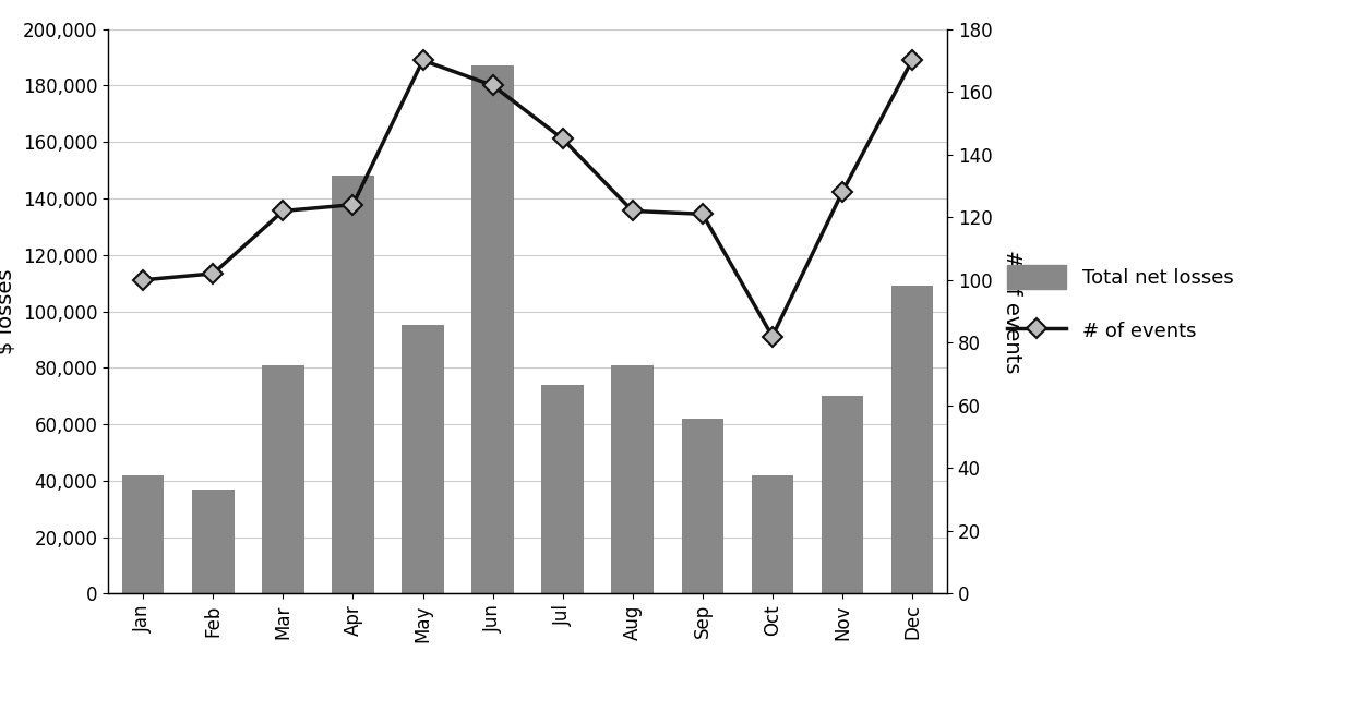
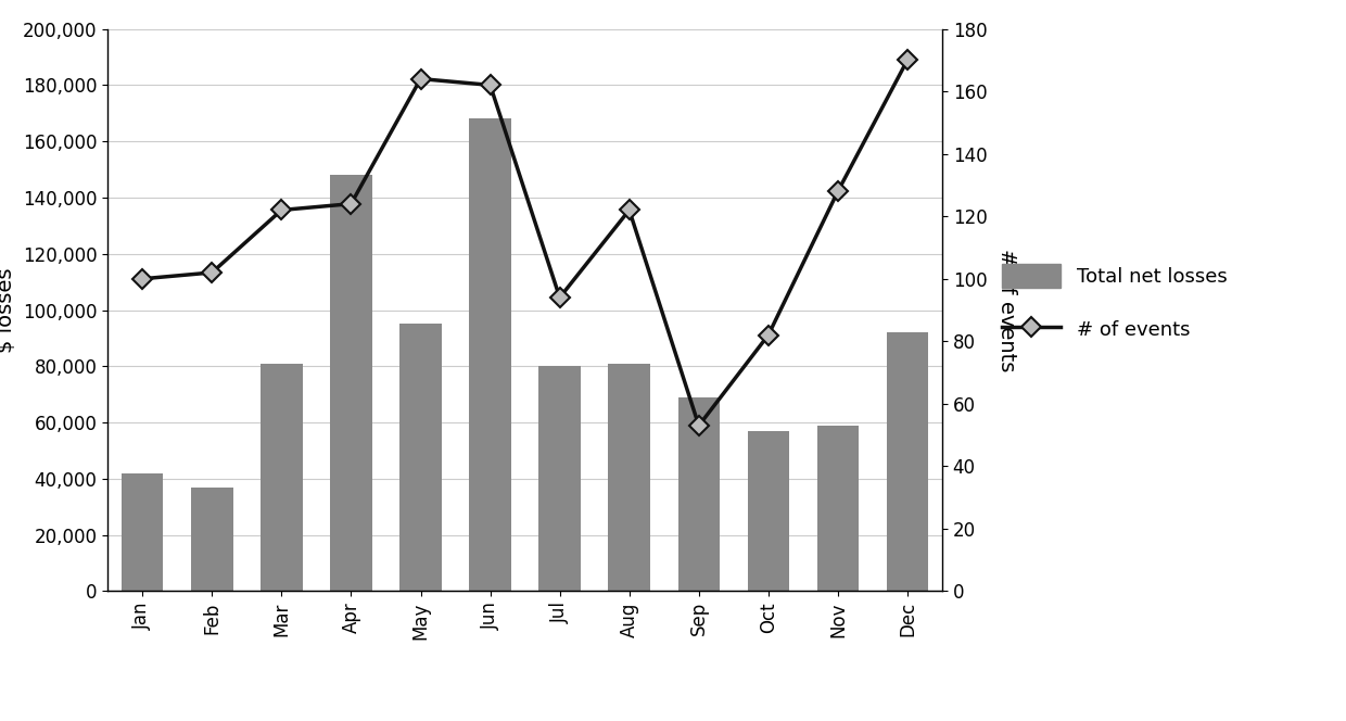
# of events/May: 170 -> 164
Total net losses/Jun: 187,000 -> 168,000
Total net losses/Jul: 74,000 -> 80,000
# of events/Jul: 145 -> 94
Total net losses/Sep: 62,000 -> 69,000
# of events/Sep: 121 -> 53
Total net losses/Oct: 42,000 -> 57,000
Total net losses/Nov: 70,000 -> 59,000
Total net losses/Dec: 109,000 -> 92,000
